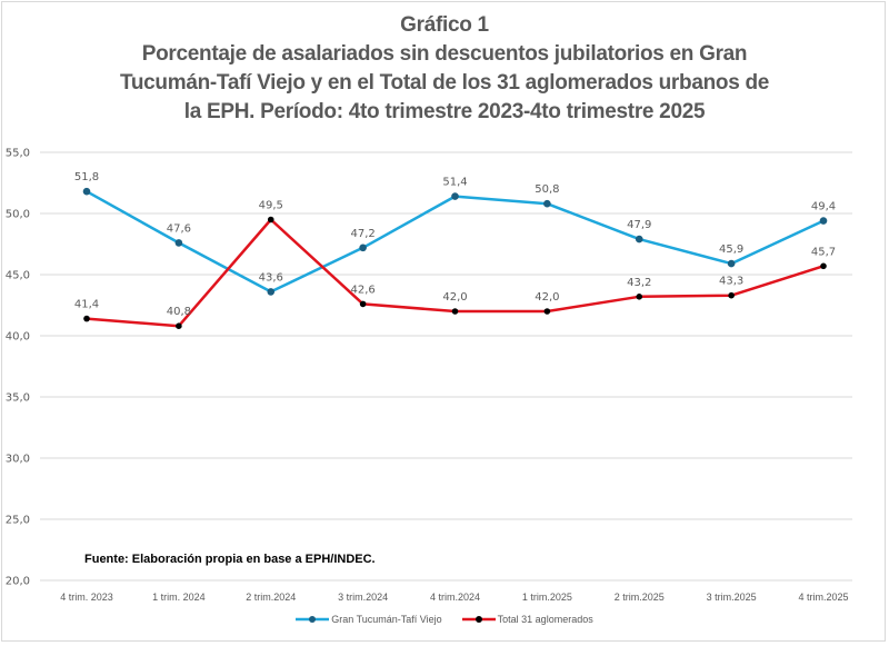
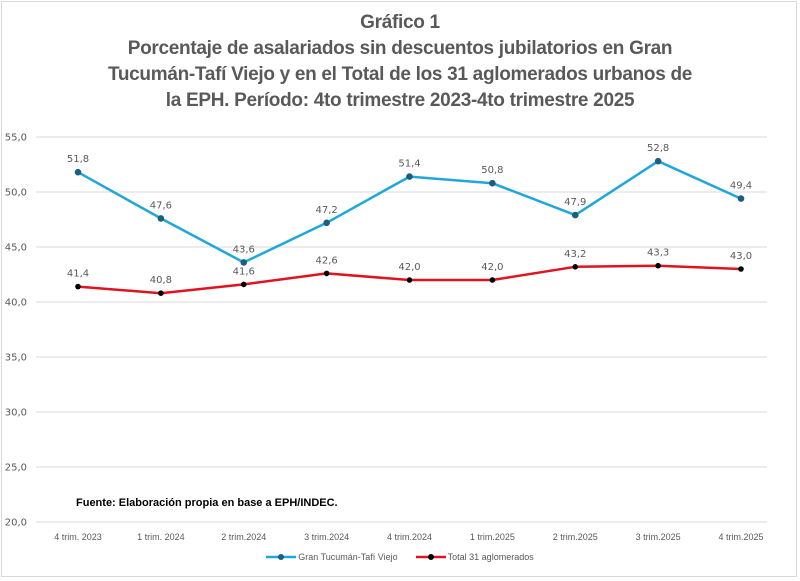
Total 31 aglomerados/2 trim.2024: 49,5 -> 41,6
Gran Tucumán-Tafí Viejo/3 trim.2025: 45,9 -> 52,8
Total 31 aglomerados/4 trim.2025: 45,7 -> 43,0
